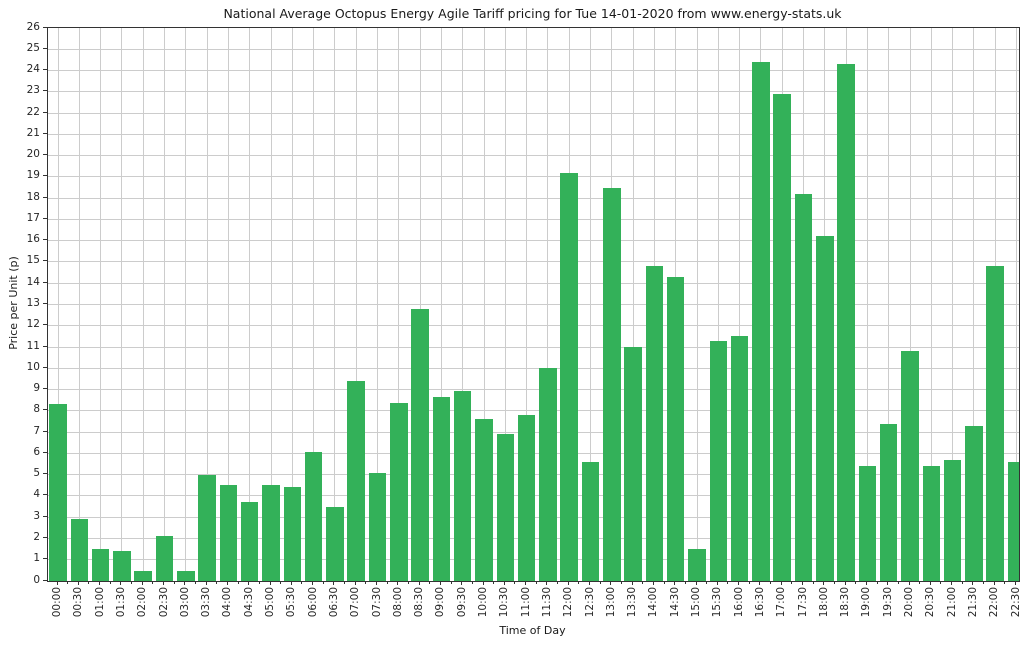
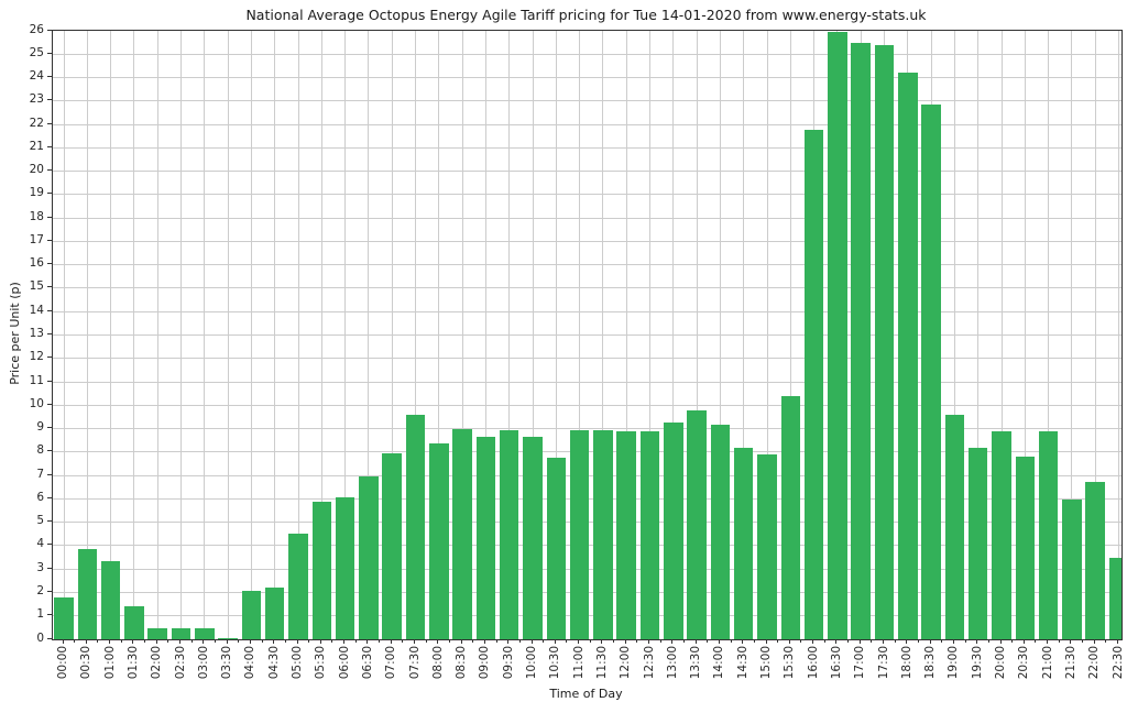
00:00: 8.3 -> 1.8
00:30: 2.9 -> 3.9
01:00: 1.5 -> 3.4
02:30: 2.1 -> 0.5
03:30: 5.0 -> 0.1
04:00: 4.5 -> 2.0
04:30: 3.7 -> 2.2
05:30: 4.4 -> 5.9
06:30: 3.5 -> 7.0
07:00: 9.4 -> 8.0
07:30: 5.1 -> 9.6
08:30: 12.8 -> 9.0
10:00: 7.6 -> 8.7
10:30: 6.9 -> 7.8
11:00: 7.8 -> 8.9
11:30: 10.0 -> 8.9
12:00: 19.2 -> 8.9
12:30: 5.6 -> 8.9
13:00: 18.5 -> 9.2
13:30: 11.0 -> 9.8
14:00: 14.8 -> 9.2
14:30: 14.3 -> 8.2
15:00: 1.5 -> 7.9
15:30: 11.3 -> 10.4
16:00: 11.5 -> 21.8
16:30: 24.4 -> 25.9
17:00: 22.9 -> 25.5
17:30: 18.2 -> 25.4
18:00: 16.2 -> 24.2
18:30: 24.3 -> 22.9
19:00: 5.4 -> 9.6
19:30: 7.4 -> 8.2
20:00: 10.8 -> 8.9
20:30: 5.4 -> 7.8
21:00: 5.7 -> 8.9
21:30: 7.3 -> 6.0
22:00: 14.8 -> 6.7
22:30: 5.6 -> 3.5
